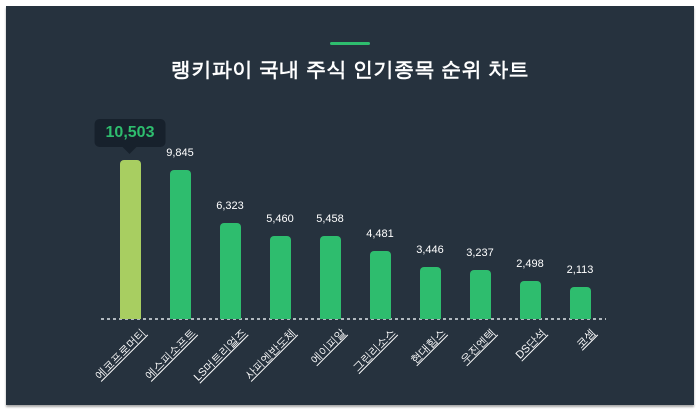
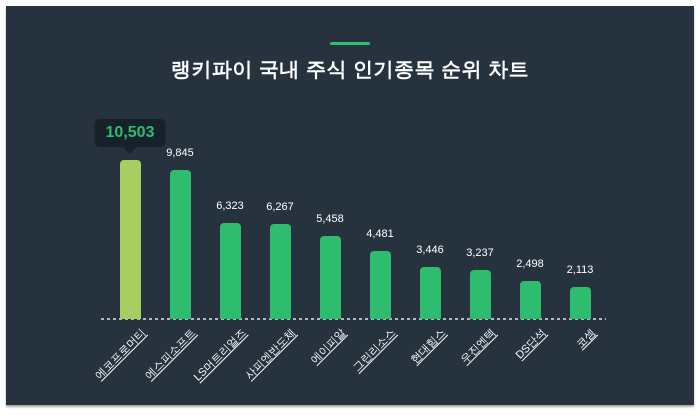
사피엔반도체: 5,460 -> 6,267
